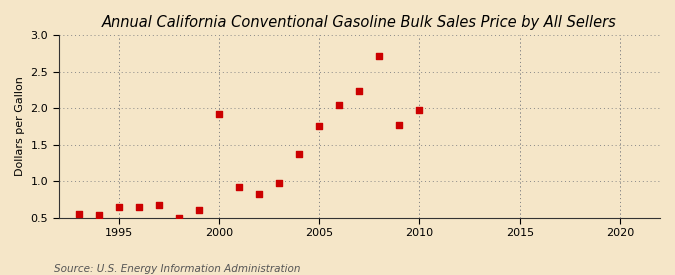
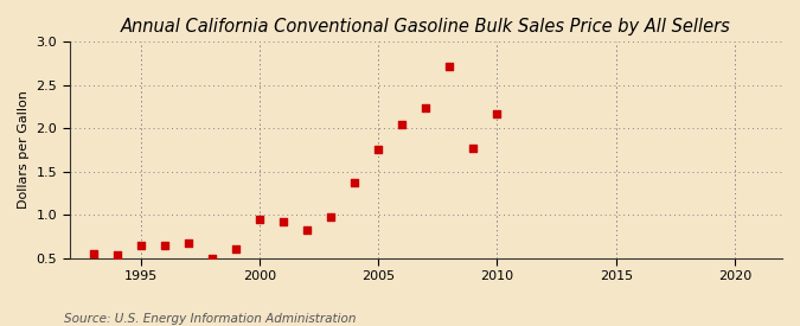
2000: 1.92 -> 0.95
2010: 1.98 -> 2.17
